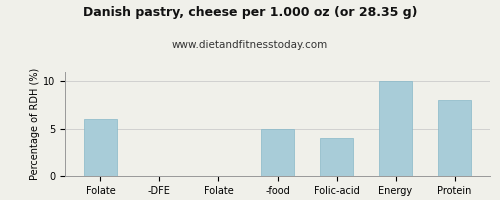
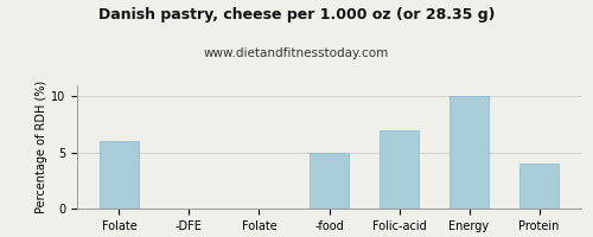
Folic-acid: 4 -> 7
Protein: 8 -> 4
